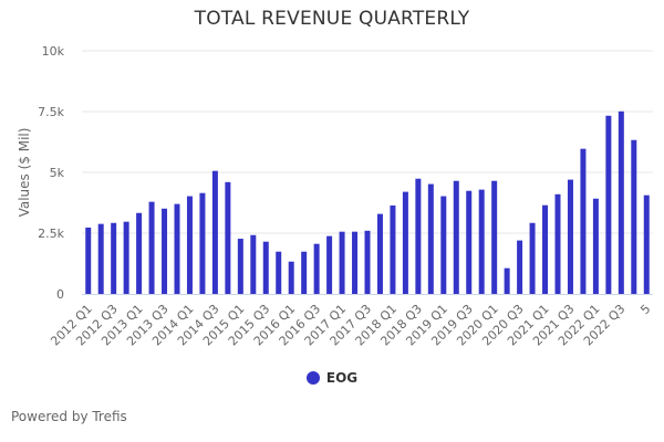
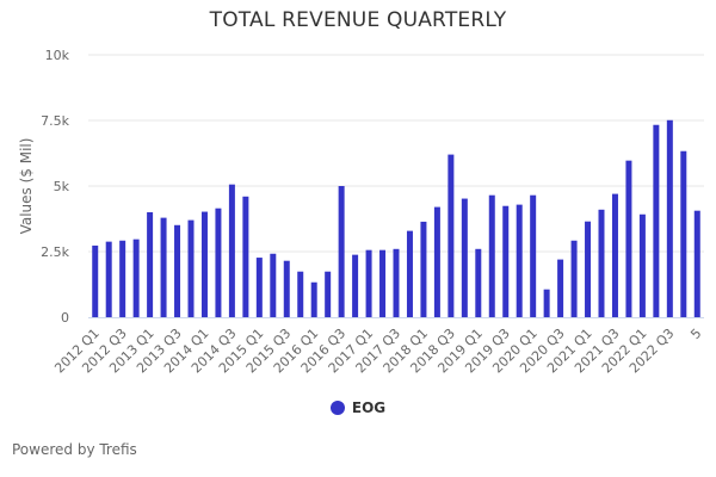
2013 Q1: 3.3k -> 4.0k
2016 Q3: 2.1k -> 5.0k
2018 Q3: 4.7k -> 6.2k
2019 Q1: 4.0k -> 2.6k
